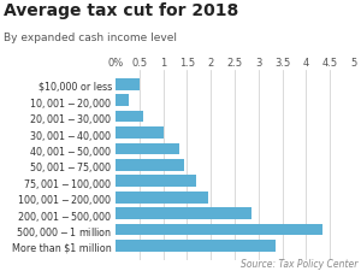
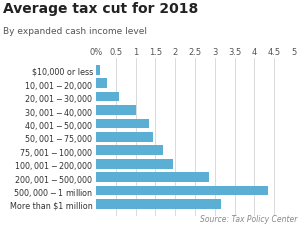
$10,000 or less: 0.50 -> 0.10
More than $1 million: 3.35 -> 3.15
